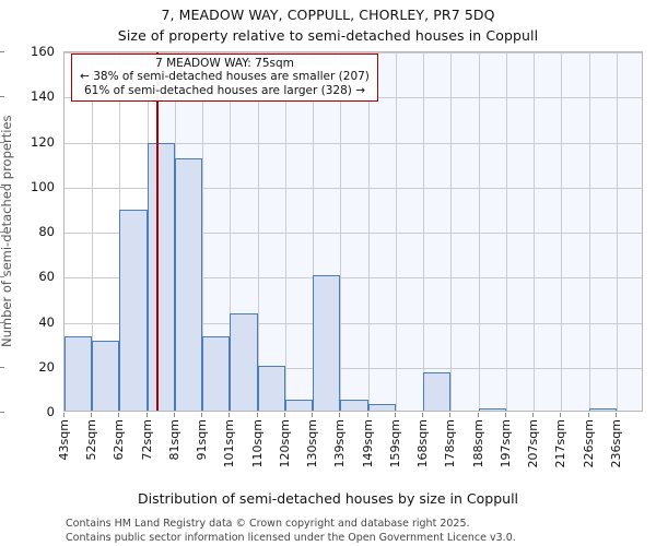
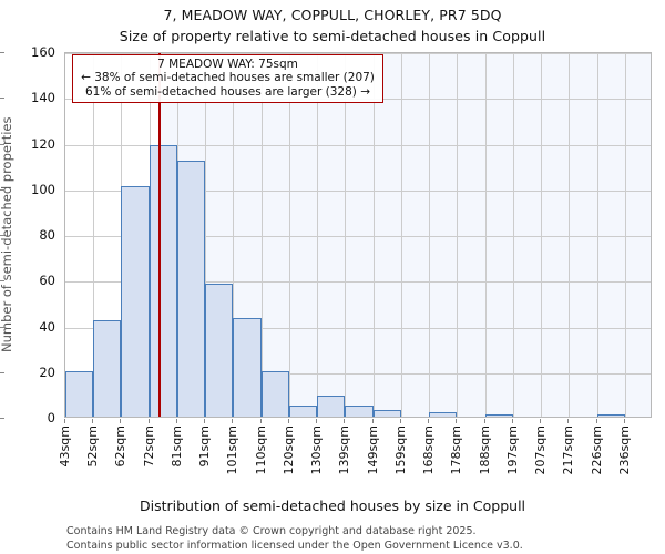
43sqm: 33 -> 20
52sqm: 31 -> 42
62sqm: 89 -> 101
91sqm: 33 -> 58
130sqm: 60 -> 9
168sqm: 17 -> 2
